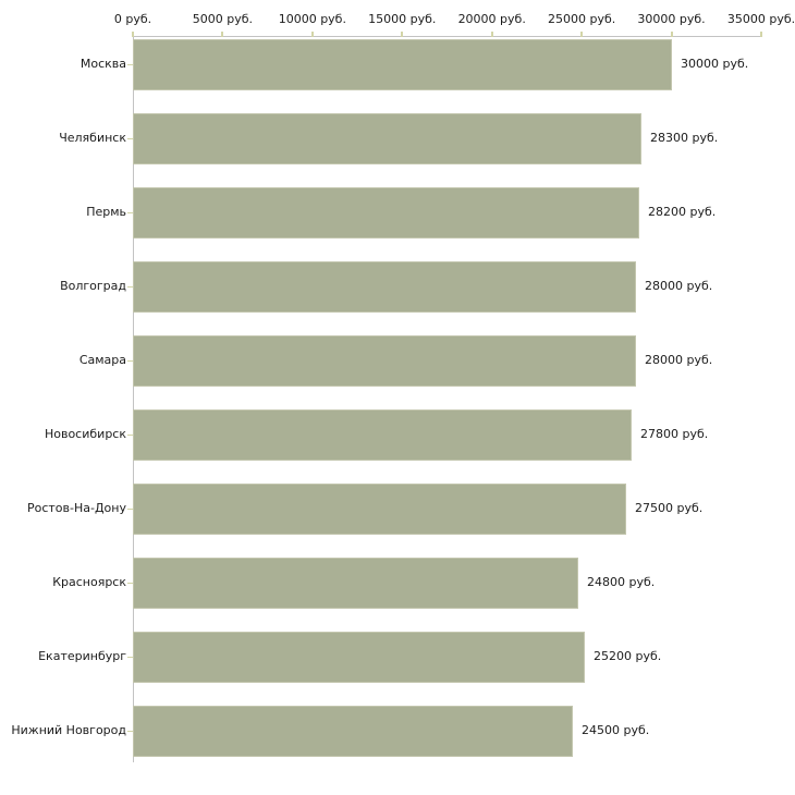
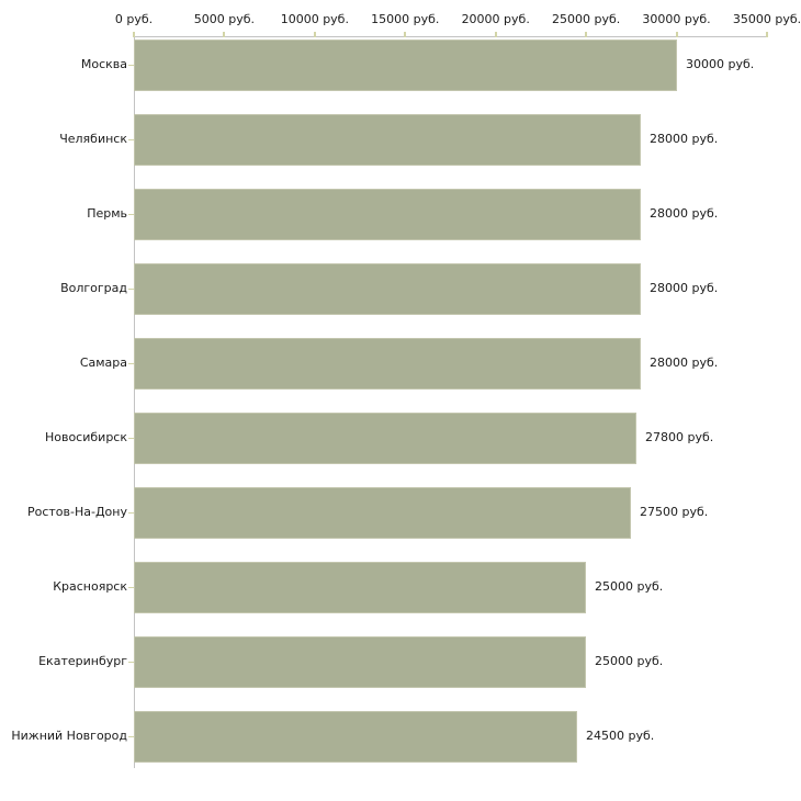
Челябинск: 28300 -> 28000
Пермь: 28200 -> 28000
Красноярск: 24800 -> 25000
Екатеринбург: 25200 -> 25000
